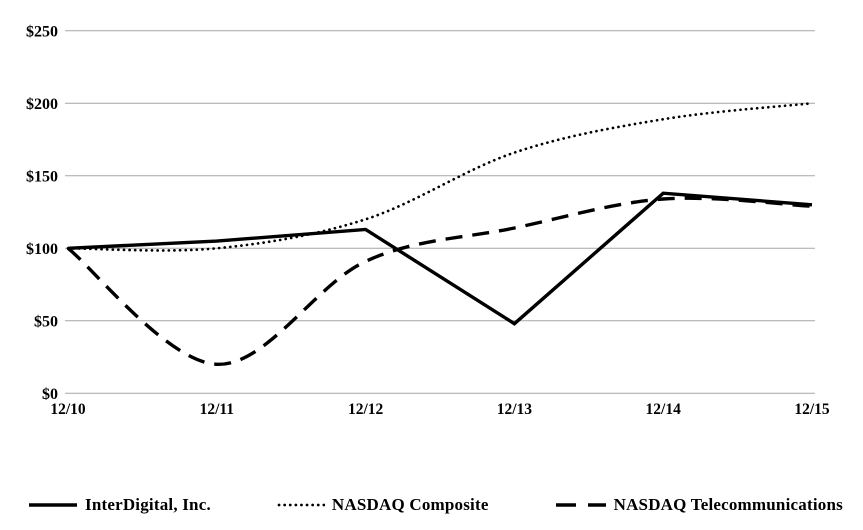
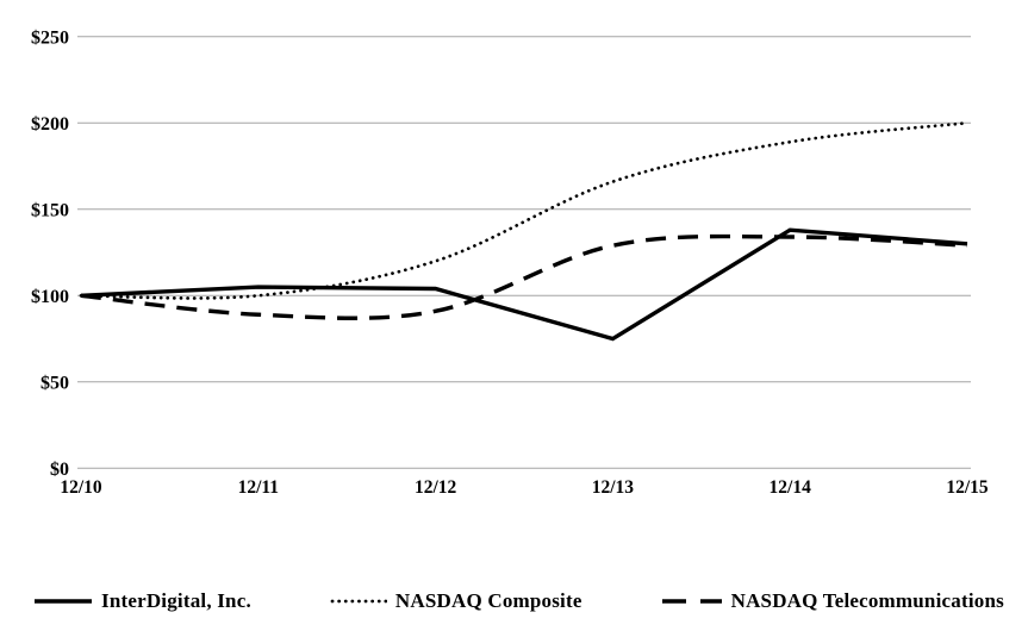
NASDAQ Telecommunications/12/11: $20 -> $89
InterDigital, Inc./12/12: $113 -> $104
InterDigital, Inc./12/13: $48 -> $75
NASDAQ Telecommunications/12/13: $114 -> $129
